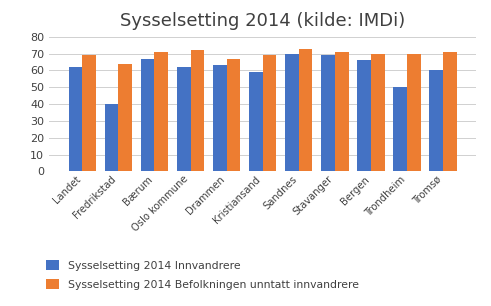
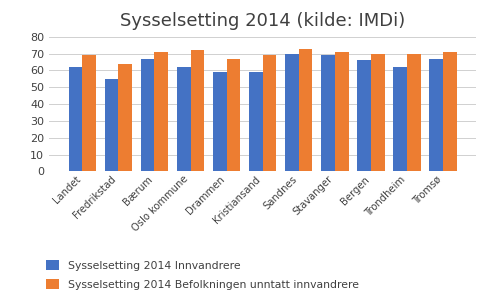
Sysselsetting 2014 Innvandrere/Fredrikstad: 40 -> 55
Sysselsetting 2014 Innvandrere/Drammen: 63 -> 59
Sysselsetting 2014 Innvandrere/Trondheim: 50 -> 62
Sysselsetting 2014 Innvandrere/Tromsø: 60 -> 67
